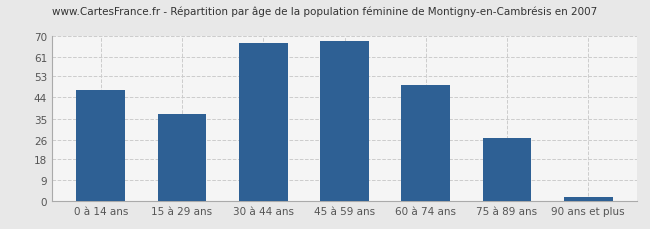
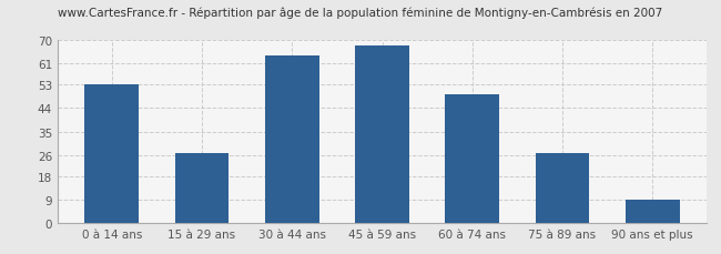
0 à 14 ans: 47 -> 53
15 à 29 ans: 37 -> 27
30 à 44 ans: 67 -> 64
90 ans et plus: 2 -> 9
